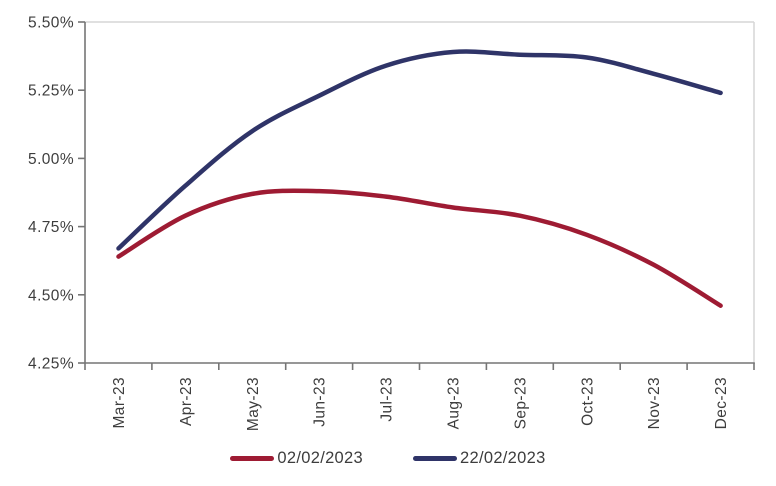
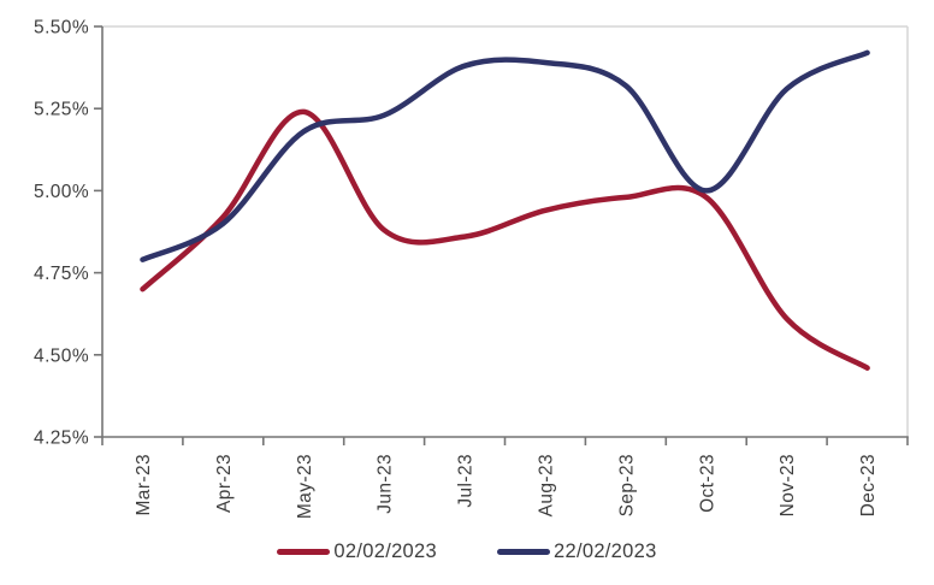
02/02/2023/Mar-23: 4.64% -> 4.70%
22/02/2023/Mar-23: 4.67% -> 4.79%
02/02/2023/Apr-23: 4.79% -> 4.92%
02/02/2023/May-23: 4.87% -> 5.24%
22/02/2023/May-23: 5.10% -> 5.18%
22/02/2023/Jul-23: 5.34% -> 5.38%
02/02/2023/Aug-23: 4.82% -> 4.94%
02/02/2023/Sep-23: 4.79% -> 4.98%
22/02/2023/Sep-23: 5.38% -> 5.32%
02/02/2023/Oct-23: 4.72% -> 4.98%
22/02/2023/Oct-23: 5.37% -> 5.00%
22/02/2023/Dec-23: 5.24% -> 5.42%
